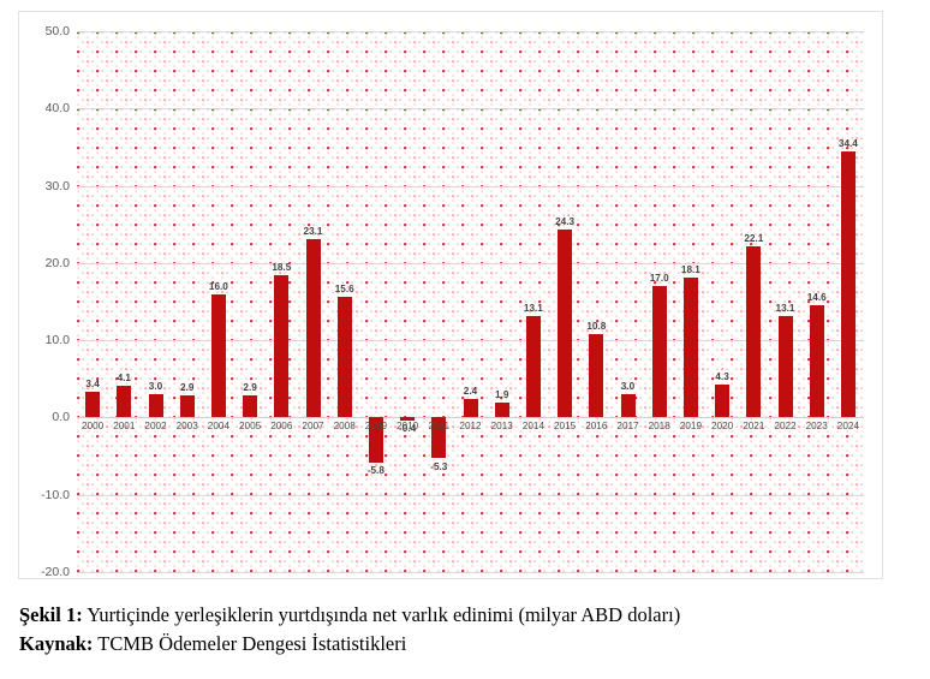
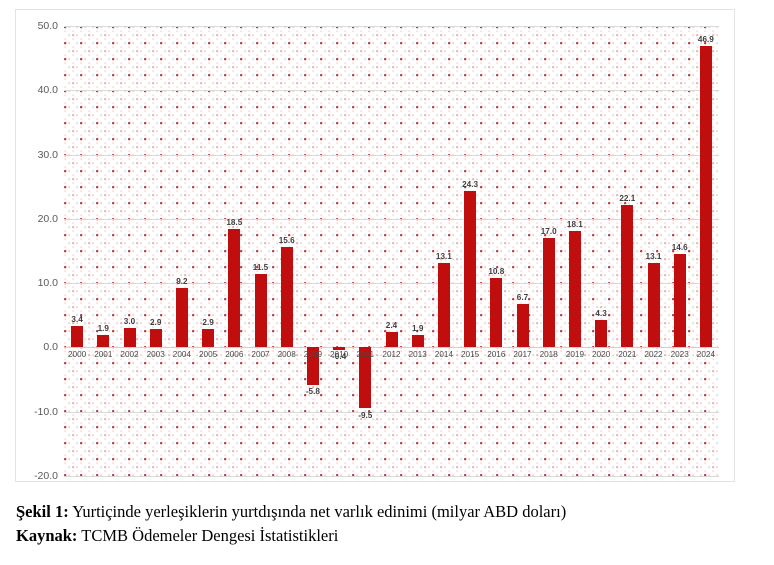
2001: 4.1 -> 1.9
2004: 16.0 -> 9.2
2007: 23.1 -> 11.5
2011: -5.3 -> -9.5
2017: 3.0 -> 6.7
2024: 34.4 -> 46.9
